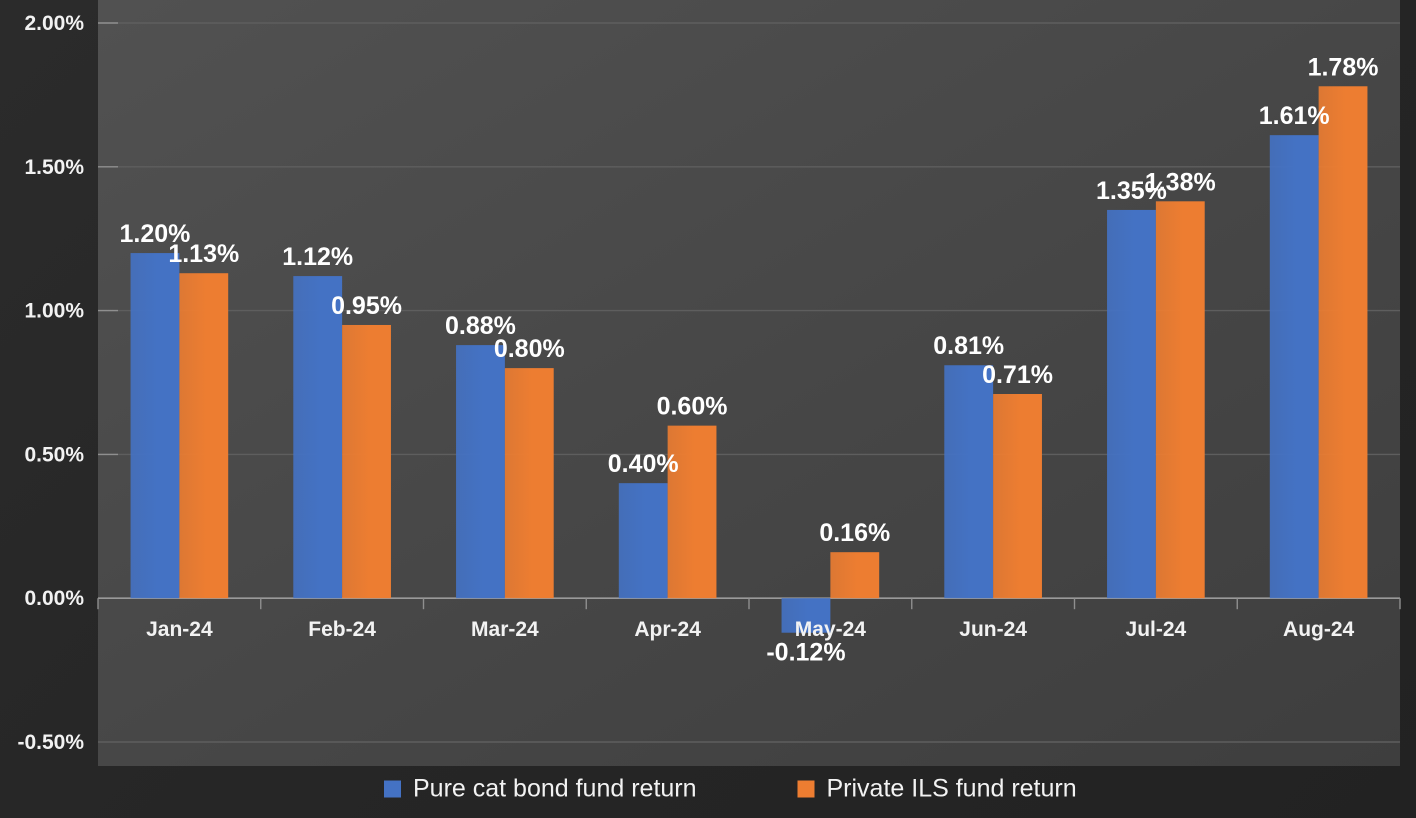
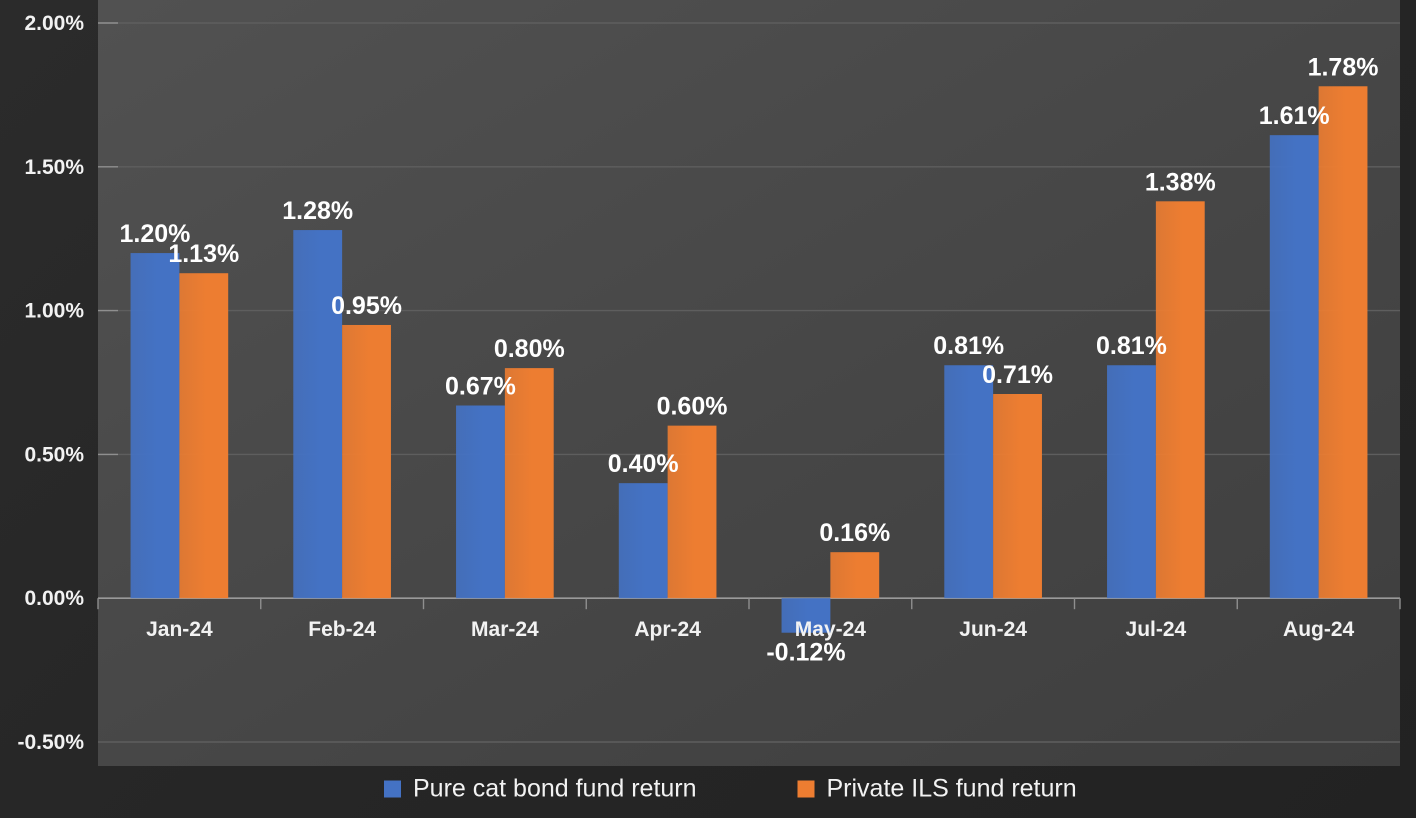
Pure cat bond fund return/Feb-24: 1.12% -> 1.28%
Pure cat bond fund return/Mar-24: 0.88% -> 0.67%
Pure cat bond fund return/Jul-24: 1.35% -> 0.81%
